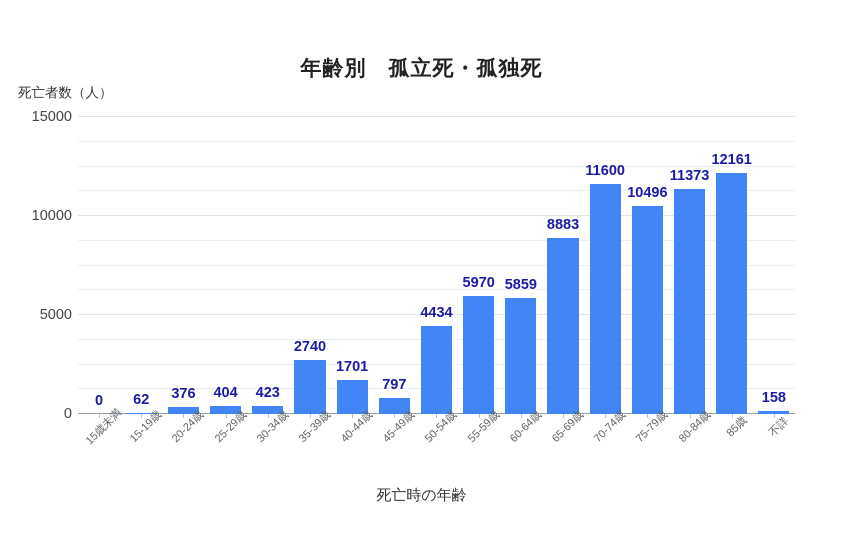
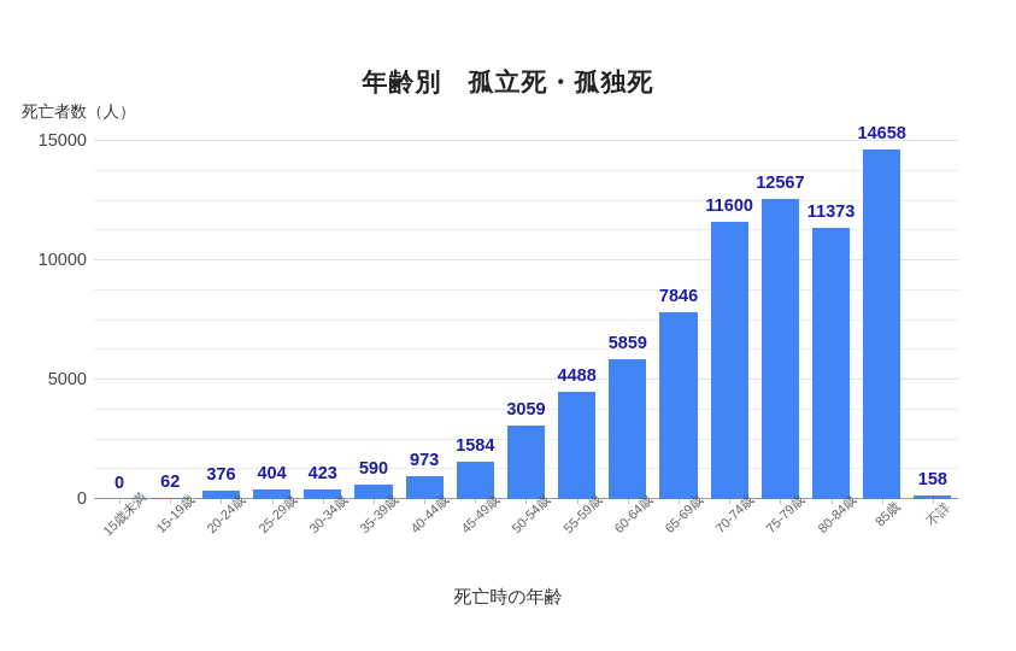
35-39歳: 2740 -> 590
40-44歳: 1701 -> 973
45-49歳: 797 -> 1584
50-54歳: 4434 -> 3059
55-59歳: 5970 -> 4488
65-69歳: 8883 -> 7846
75-79歳: 10496 -> 12567
85歳: 12161 -> 14658
